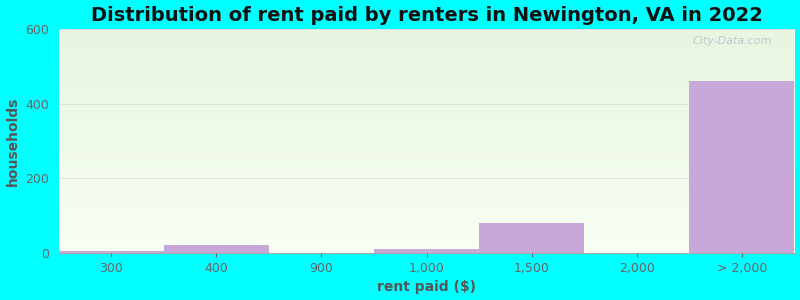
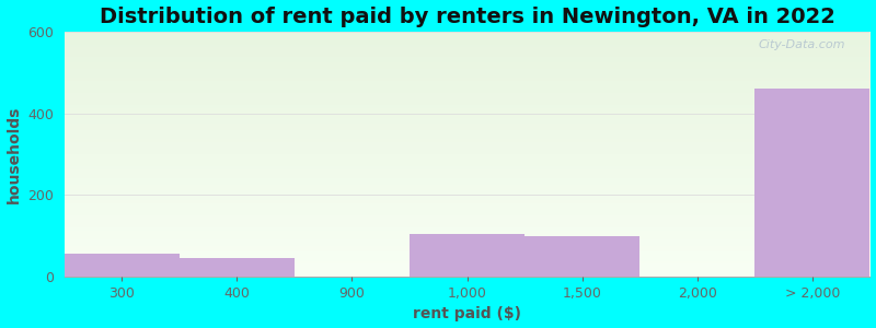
300: 5 -> 55
400: 20 -> 45
1,000: 10 -> 105
1,500: 80 -> 100
